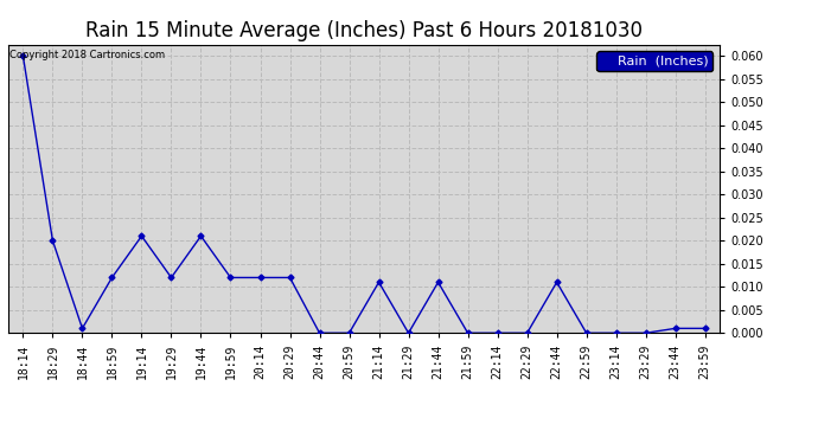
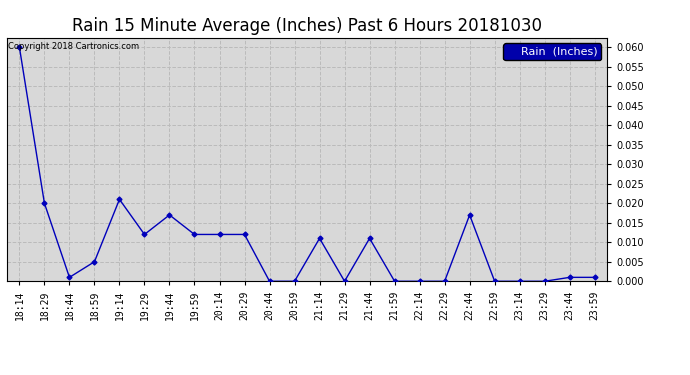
18:59: 0.012 -> 0.005
19:44: 0.021 -> 0.017
22:44: 0.011 -> 0.017
